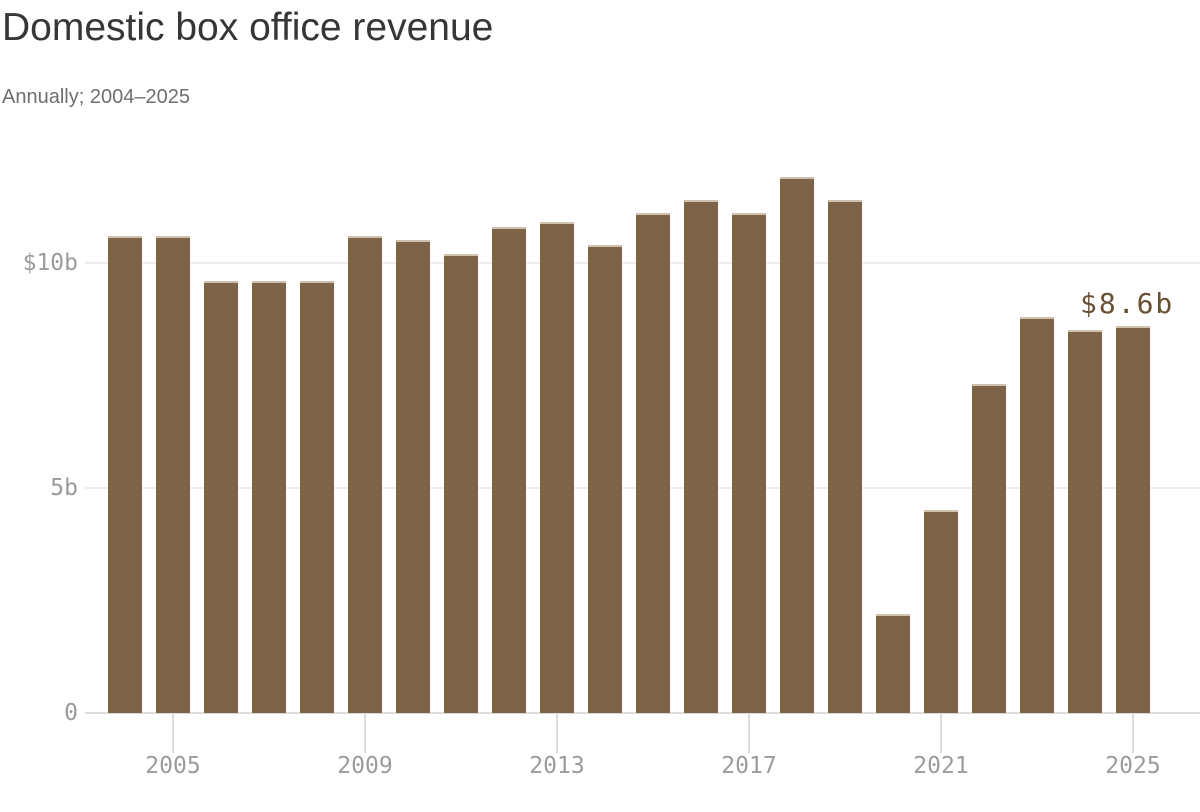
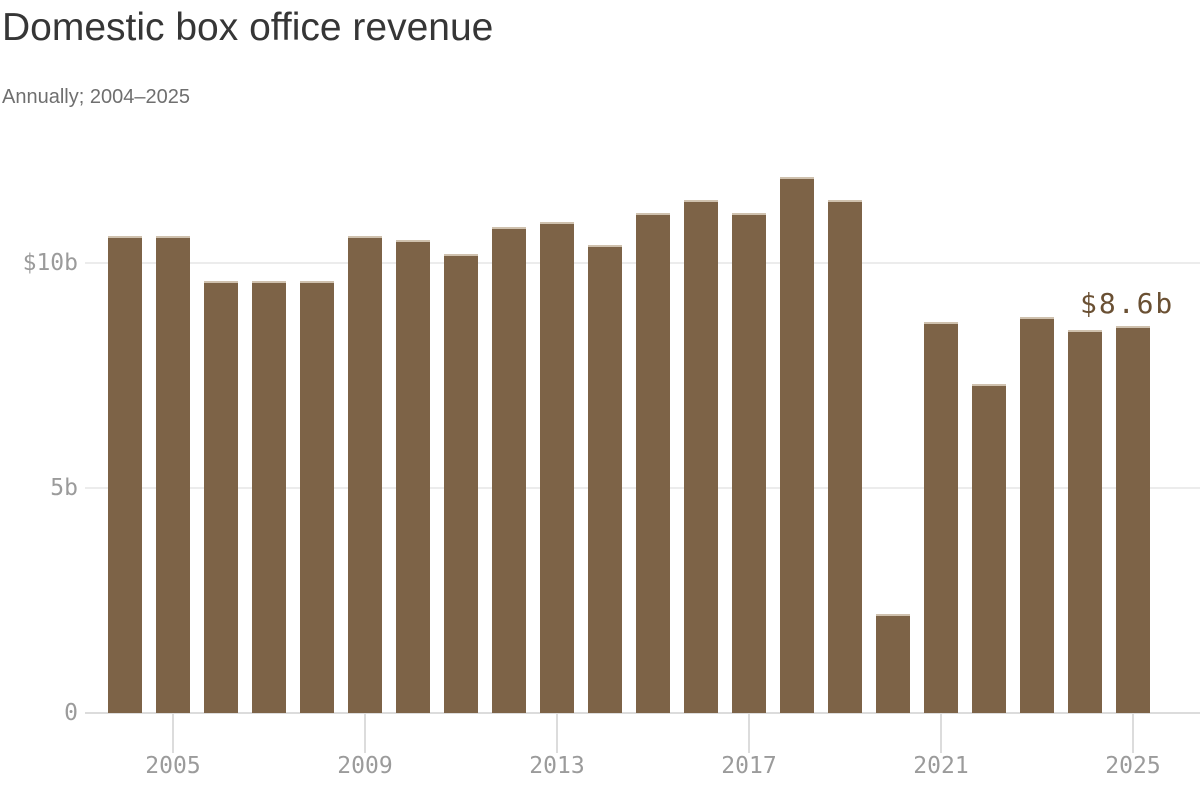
2021: $4.5b -> $8.7b
